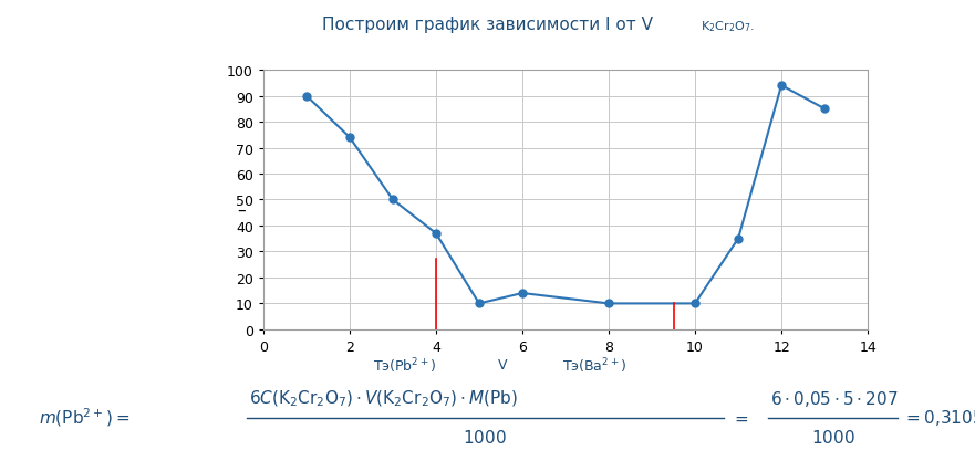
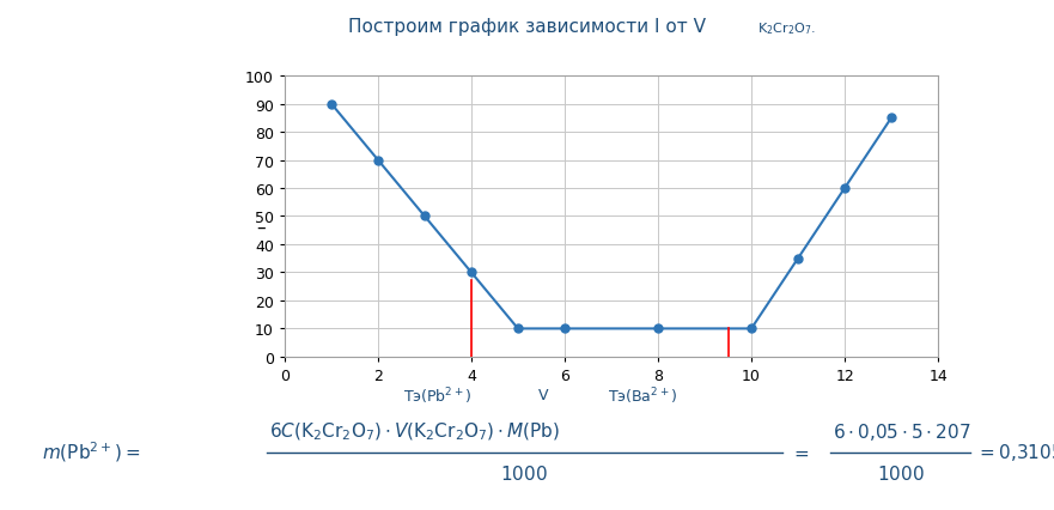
2: 74 -> 70
4: 37 -> 30
6: 14 -> 10
12: 94 -> 60
